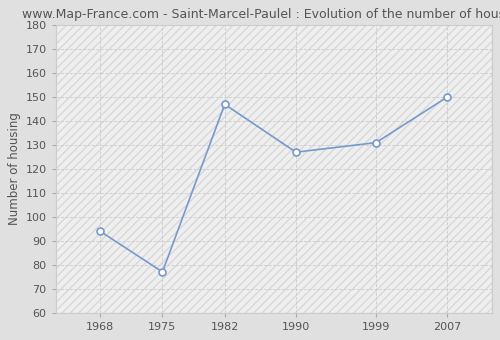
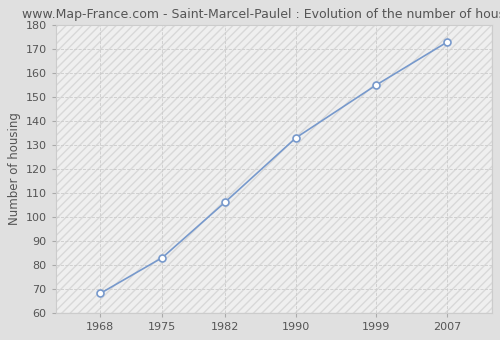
1968: 94 -> 68
1975: 77 -> 83
1982: 147 -> 106
1990: 127 -> 133
1999: 131 -> 155
2007: 150 -> 173
